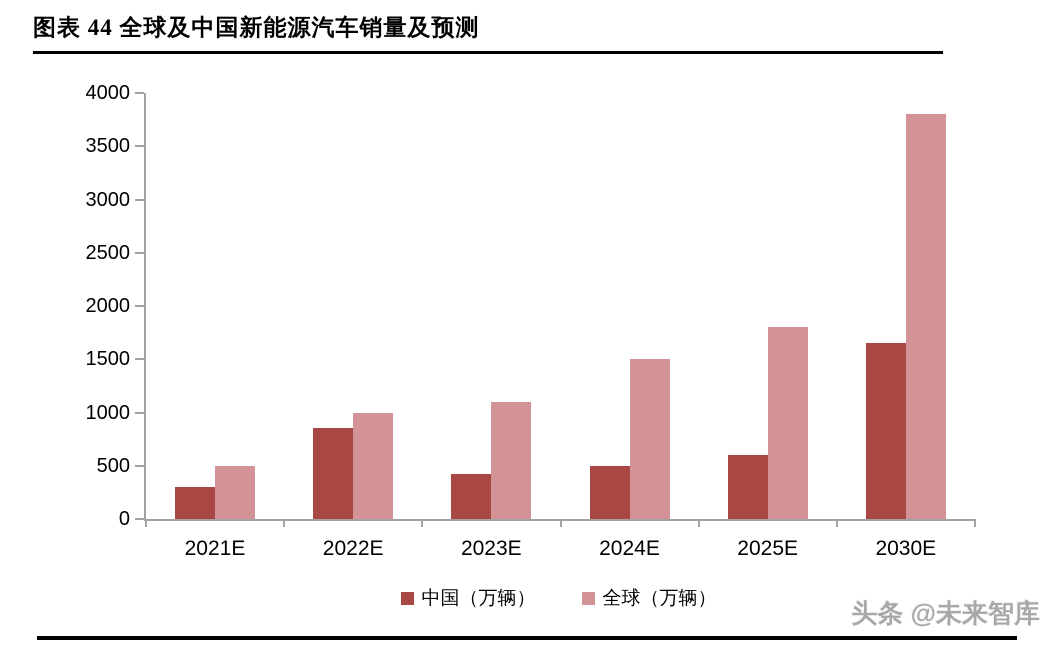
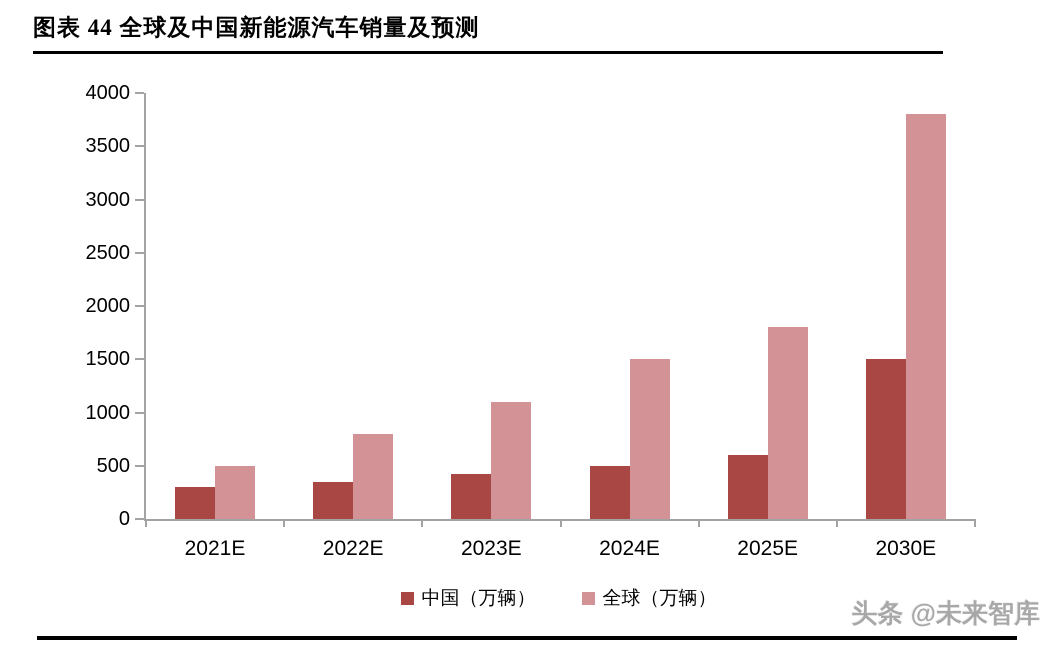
中国（万辆）/2022E: 850 -> 350
全球（万辆）/2022E: 1000 -> 800
中国（万辆）/2030E: 1650 -> 1500
